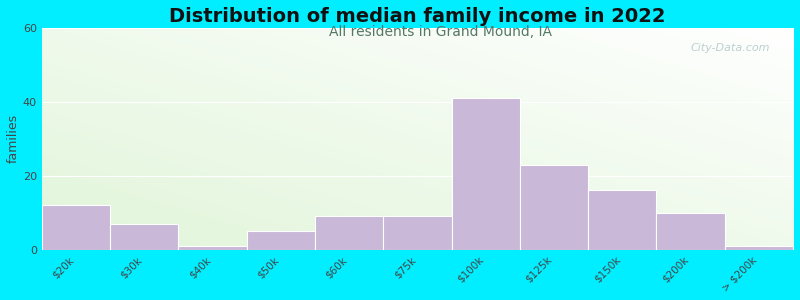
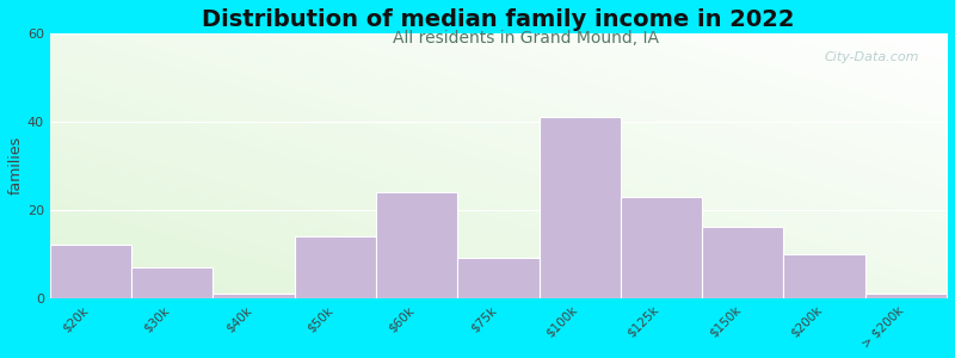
$50k: 5 -> 14
$60k: 9 -> 24
